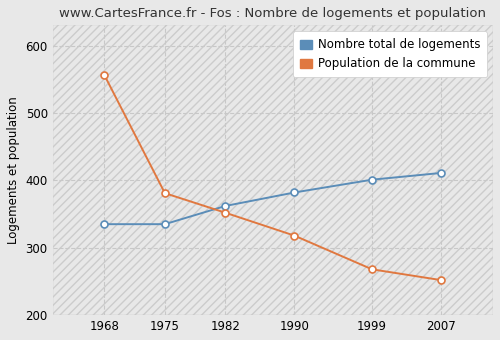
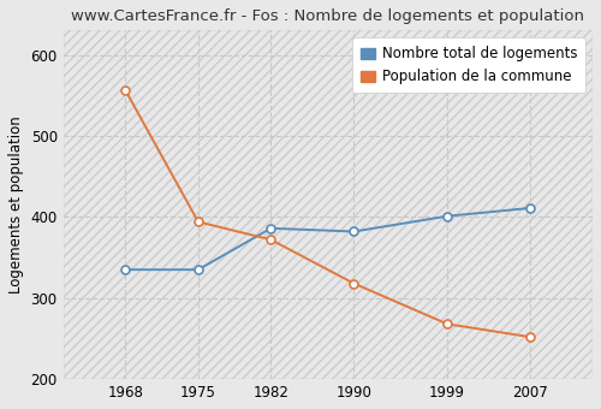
Population de la commune/1975: 381 -> 394
Nombre total de logements/1982: 362 -> 386
Population de la commune/1982: 352 -> 372
